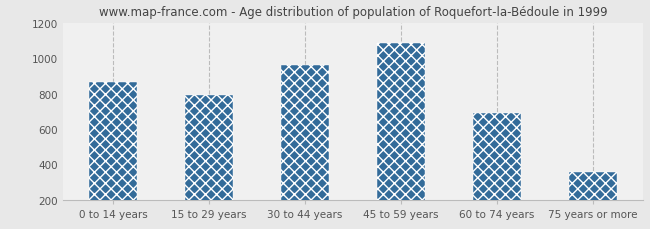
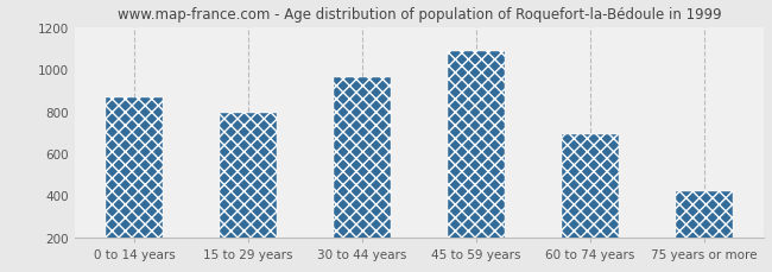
75 years or more: 360 -> 420
